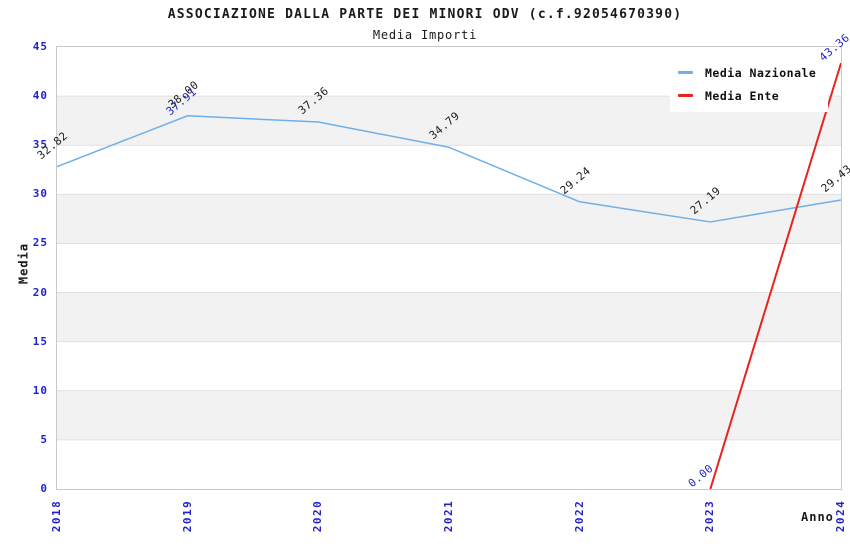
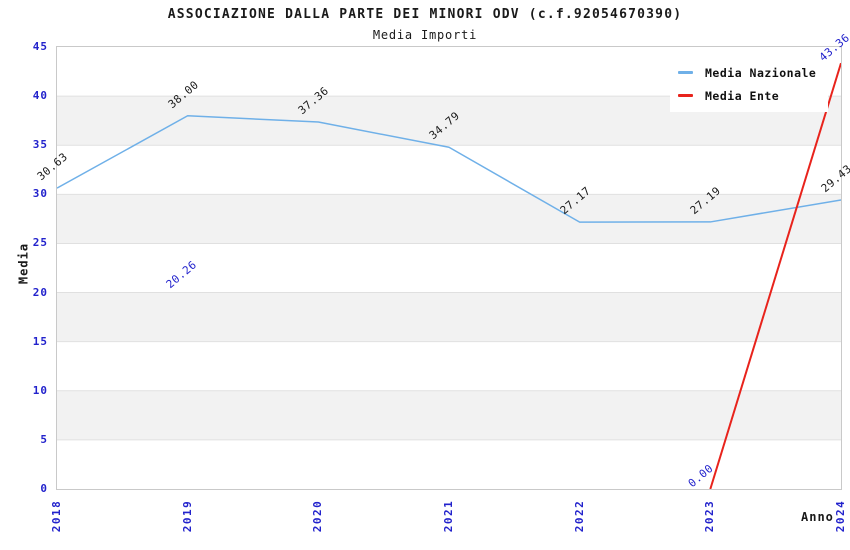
Media Nazionale/2018: 32.82 -> 30.63
Media Ente/2019: 37.91 -> 20.26
Media Nazionale/2022: 29.24 -> 27.17
